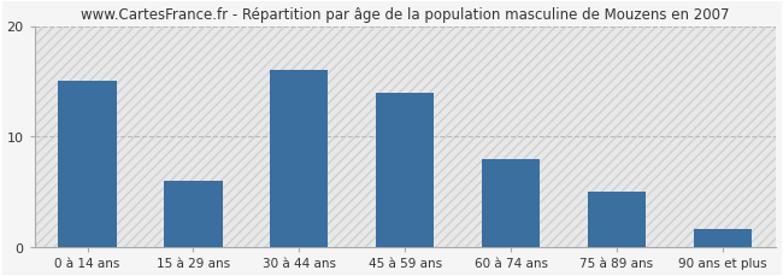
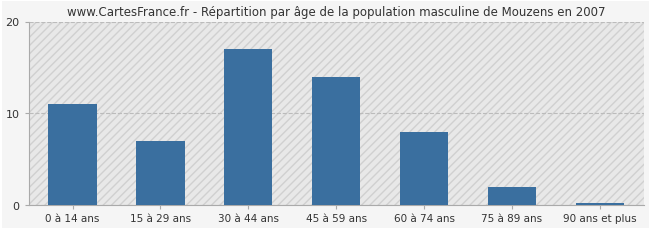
0 à 14 ans: 15.0 -> 11.0
15 à 29 ans: 6.0 -> 7.0
30 à 44 ans: 16.0 -> 17.0
75 à 89 ans: 5.0 -> 2.0
90 ans et plus: 1.6 -> 0.2
